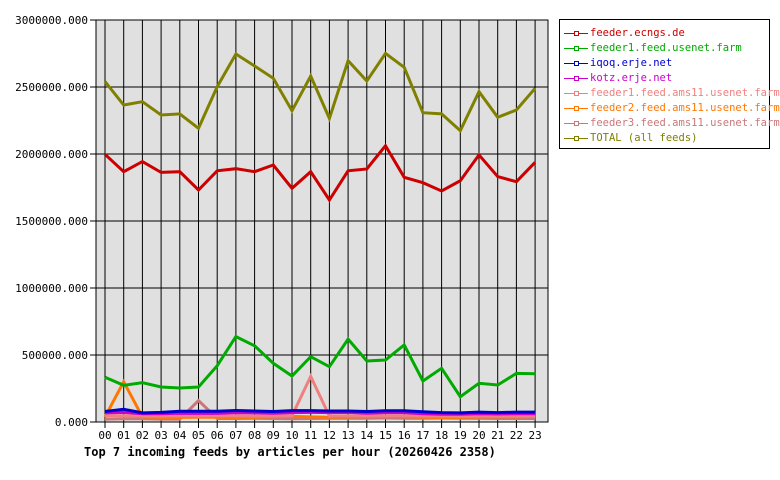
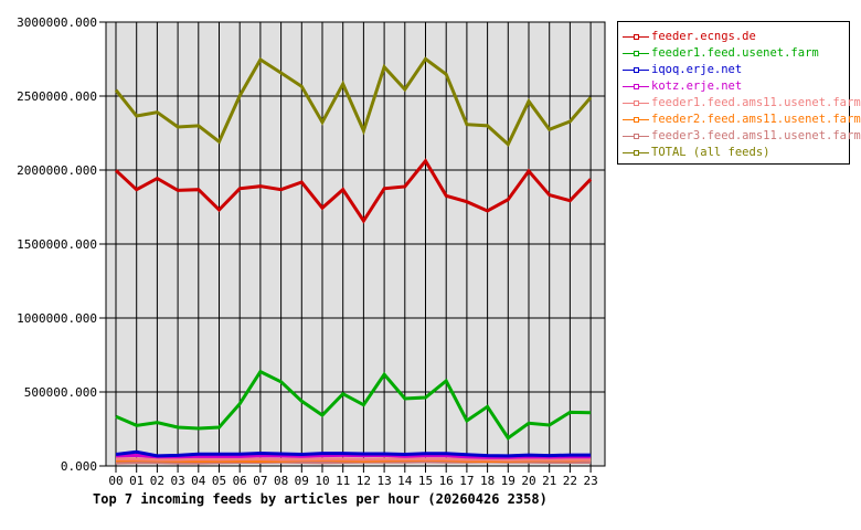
feeder2.feed.ams11.usenet.farm/01: 300000 -> 40000
feeder3.feed.ams11.usenet.farm/05: 160000 -> 20000
feeder1.feed.ams11.usenet.farm/11: 340000 -> 50000
